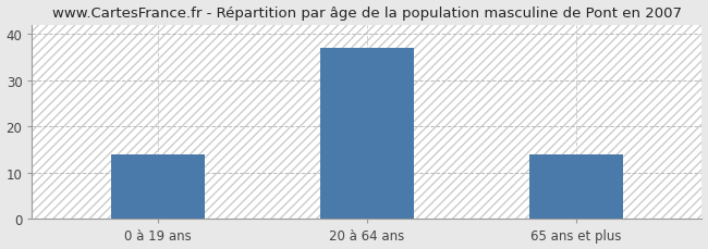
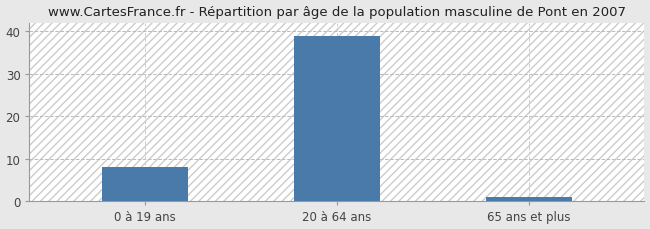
0 à 19 ans: 14 -> 8
20 à 64 ans: 37 -> 39
65 ans et plus: 14 -> 1
